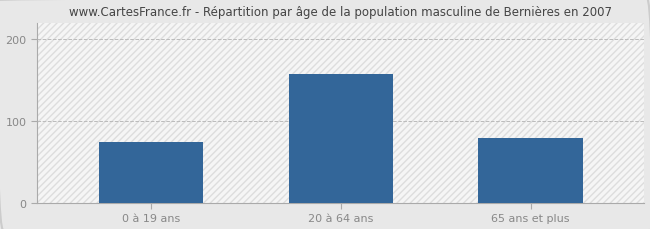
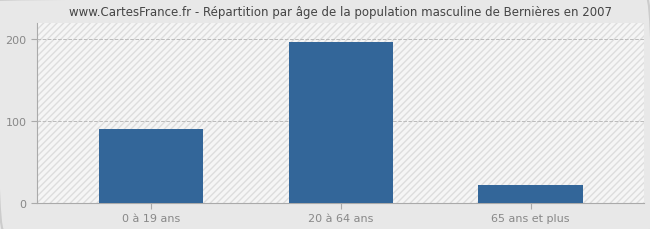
0 à 19 ans: 74 -> 90
20 à 64 ans: 158 -> 197
65 ans et plus: 80 -> 22
